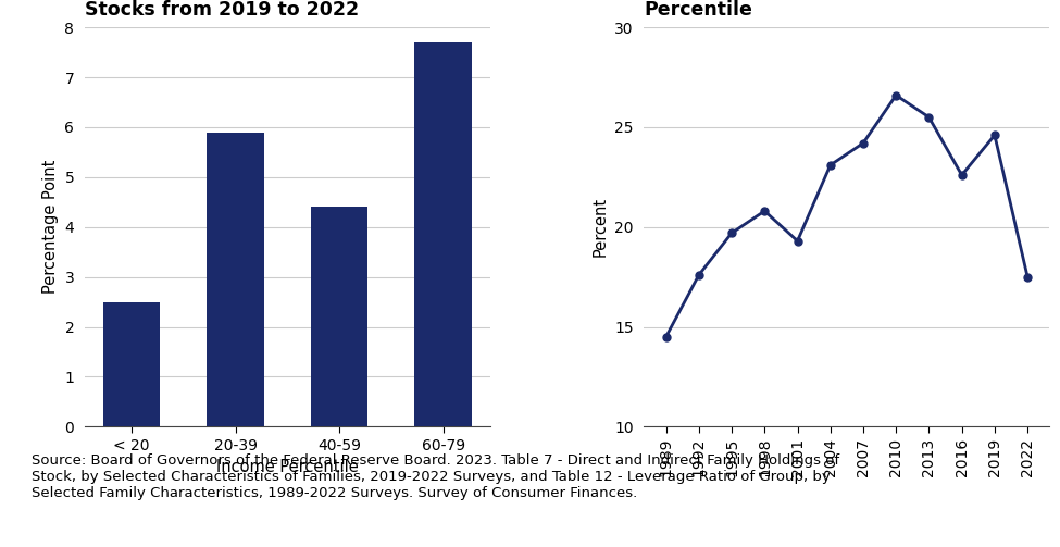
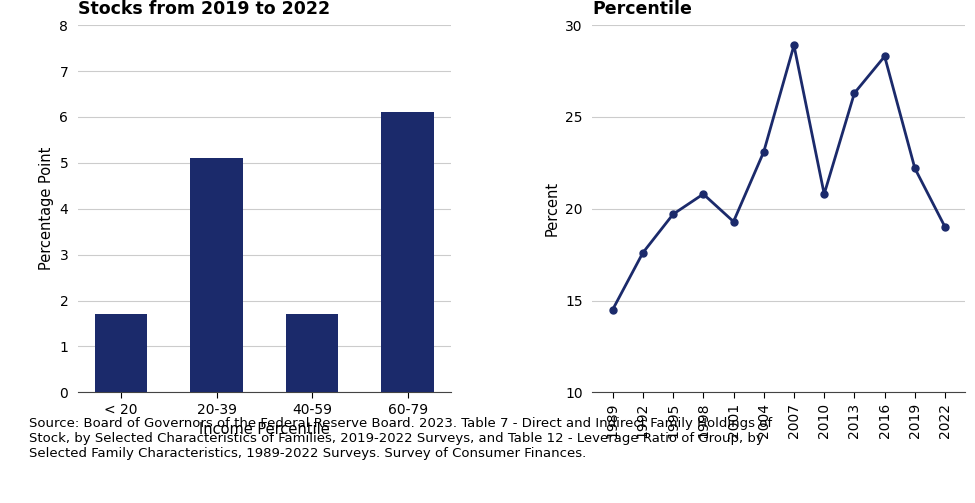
< 20: 2.5 -> 1.7
20-39: 5.9 -> 5.1
40-59: 4.4 -> 1.7
60-79: 7.7 -> 6.1
2007: 24.2 -> 28.9
2010: 26.6 -> 20.8
2013: 25.5 -> 26.3
2016: 22.6 -> 28.3
2019: 24.6 -> 22.2
2022: 17.5 -> 19.0
